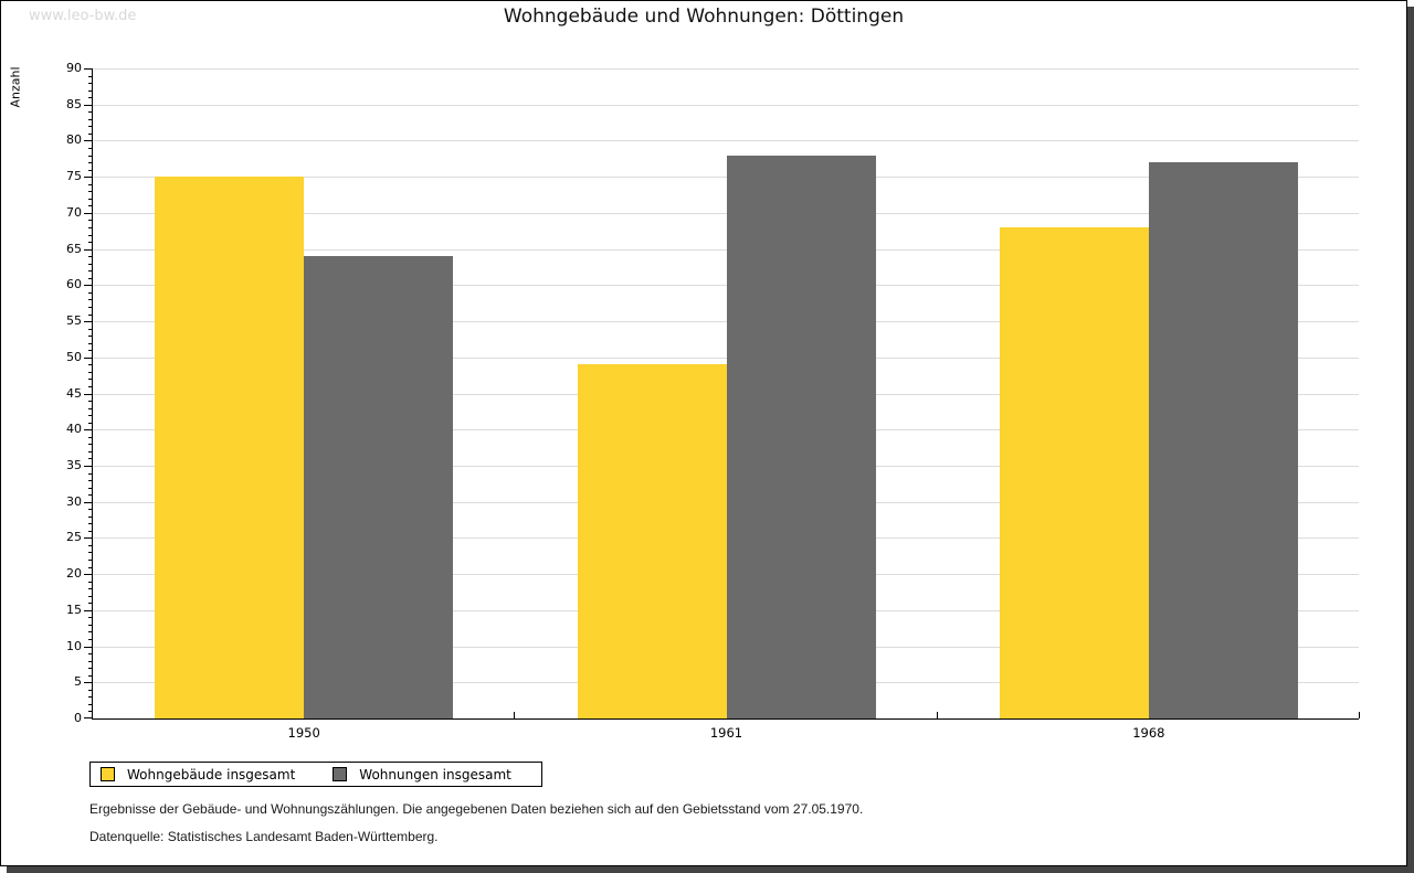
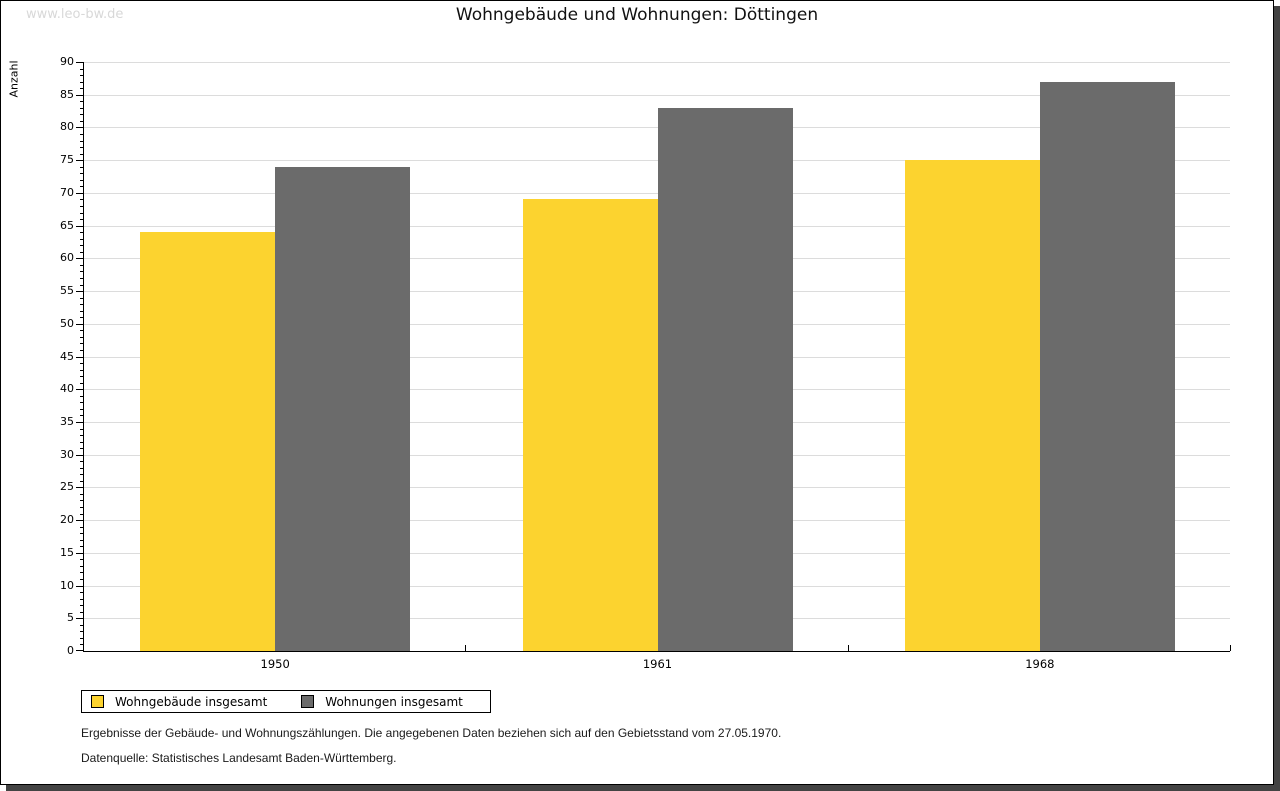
Wohngebäude insgesamt/1950: 75 -> 64
Wohnungen insgesamt/1950: 64 -> 74
Wohngebäude insgesamt/1961: 49 -> 69
Wohnungen insgesamt/1961: 78 -> 83
Wohngebäude insgesamt/1968: 68 -> 75
Wohnungen insgesamt/1968: 77 -> 87
